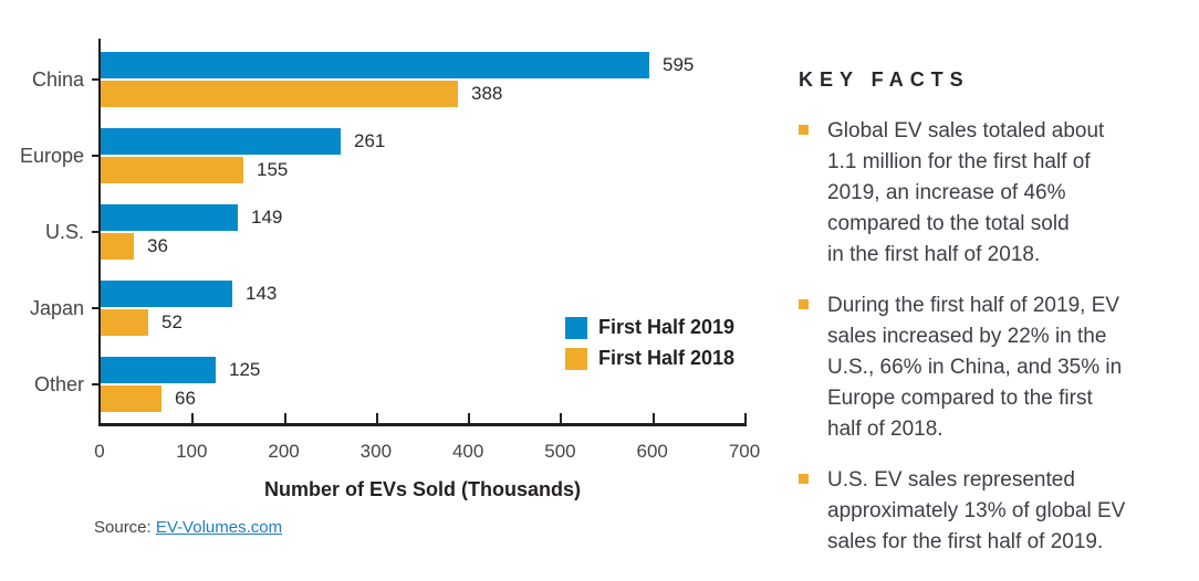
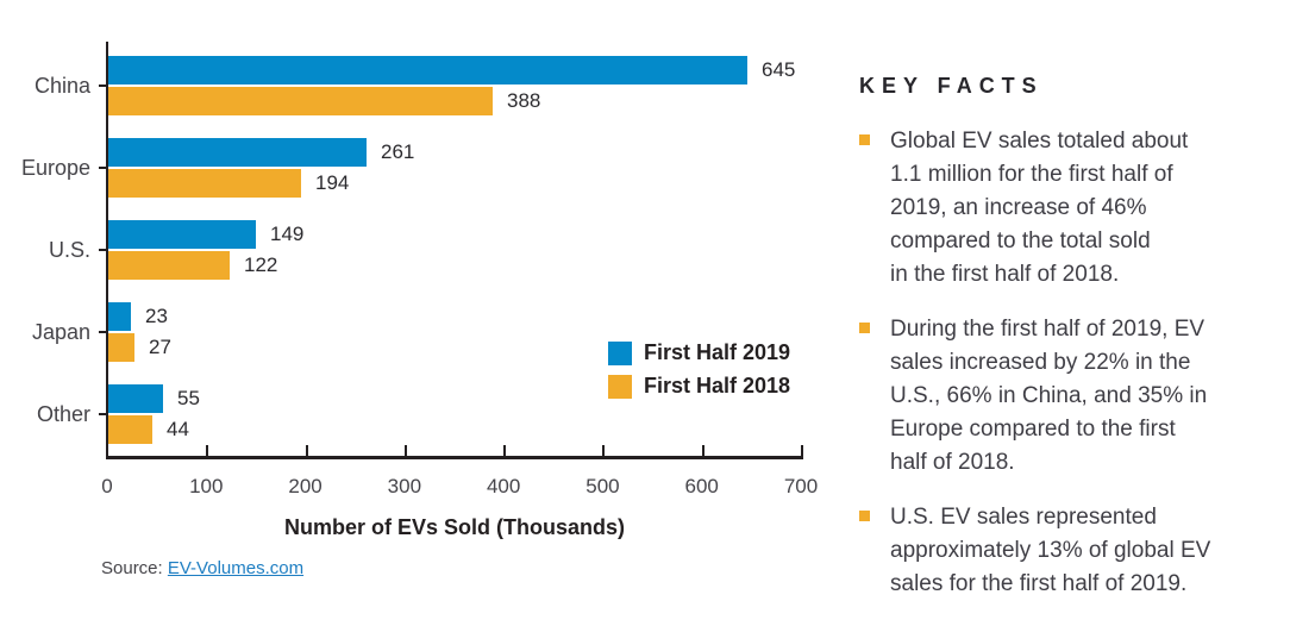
First Half 2019/China: 595 -> 645
First Half 2018/Europe: 155 -> 194
First Half 2018/U.S.: 36 -> 122
First Half 2019/Japan: 143 -> 23
First Half 2018/Japan: 52 -> 27
First Half 2019/Other: 125 -> 55
First Half 2018/Other: 66 -> 44
